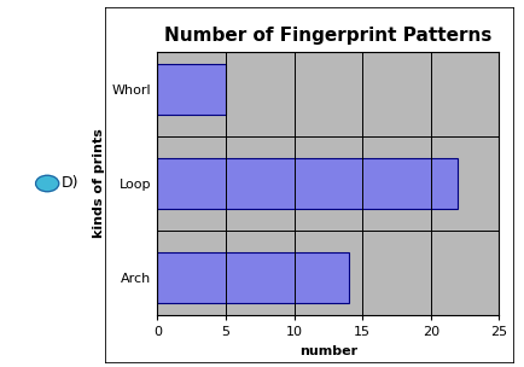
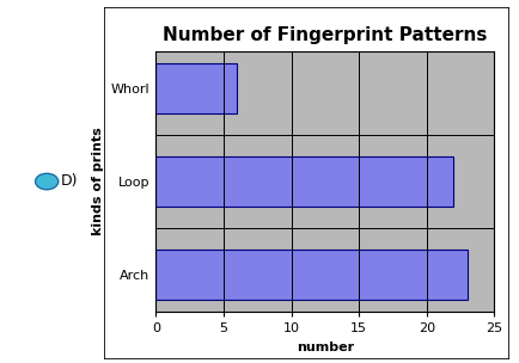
Whorl: 5 -> 6
Arch: 14 -> 23
